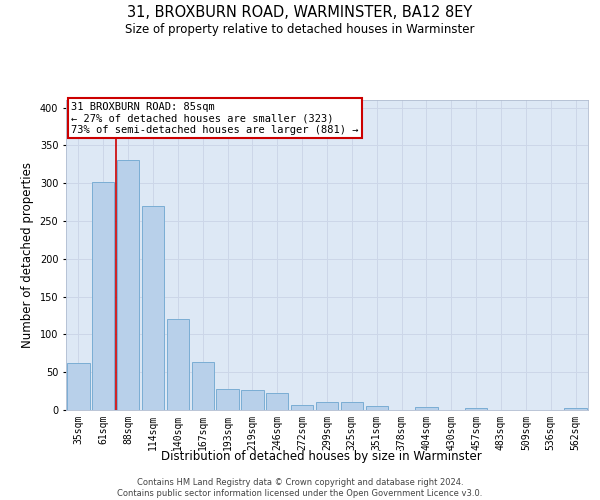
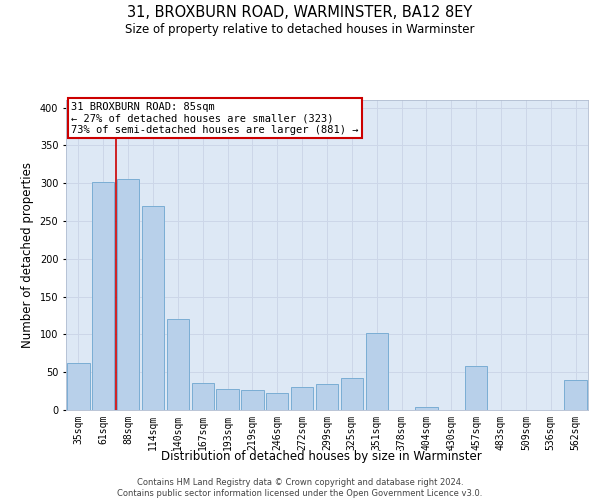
88sqm: 330 -> 306
167sqm: 63 -> 36
272sqm: 7 -> 30
299sqm: 11 -> 34
325sqm: 11 -> 42
351sqm: 5 -> 102
457sqm: 3 -> 58
562sqm: 3 -> 40
